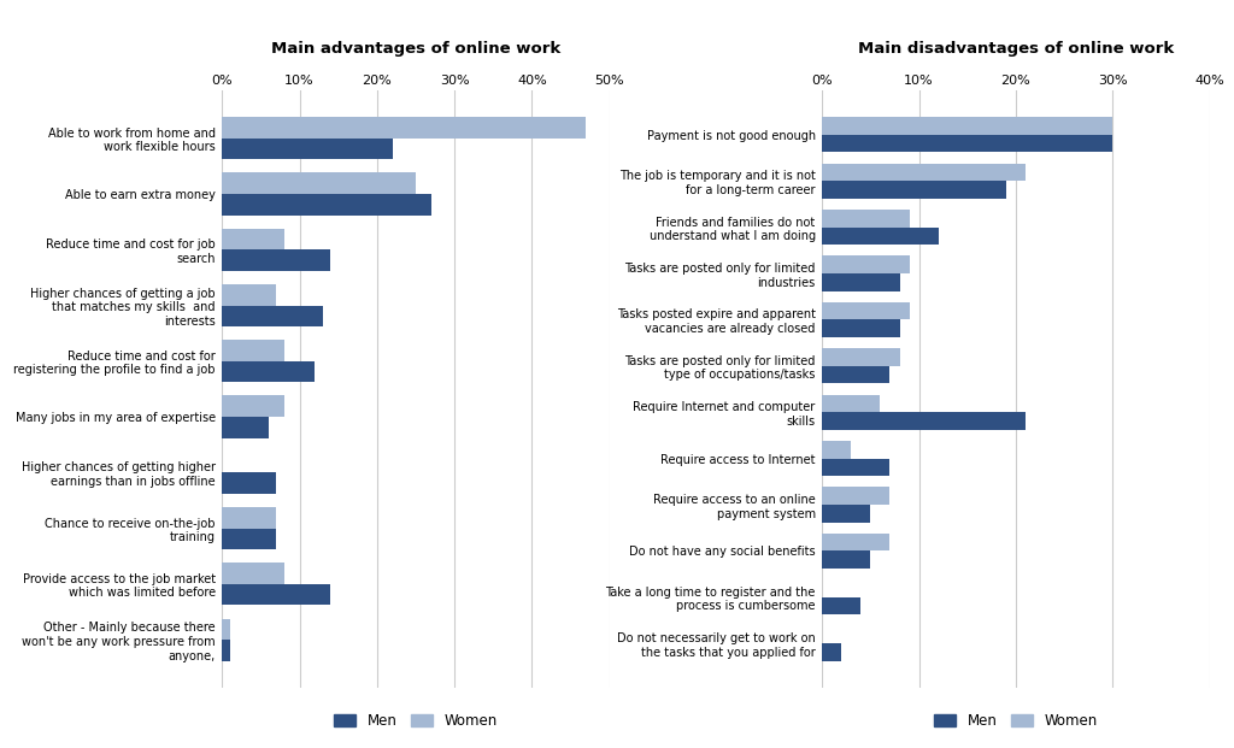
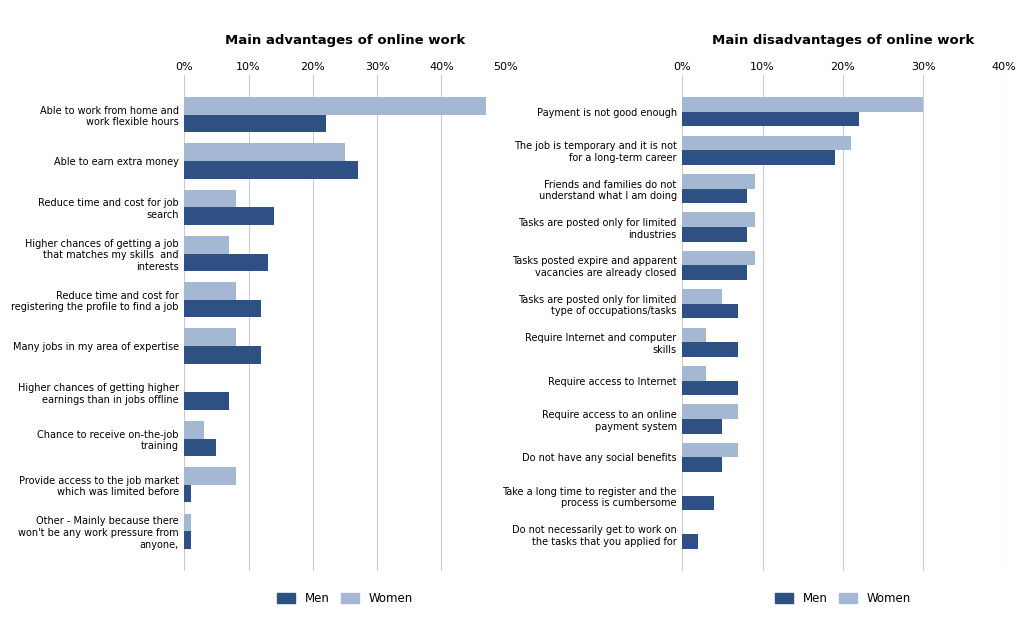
Main advantages of online work/Men/Many jobs in my area of expertise: 6% -> 12%
Main advantages of online work/Women/Chance to receive on-the-job training: 7% -> 3%
Main advantages of online work/Men/Chance to receive on-the-job training: 7% -> 5%
Main advantages of online work/Men/Provide access to the job market which was limited before: 14% -> 1%
Main disadvantages of online work/Men/Payment is not good enough: 30% -> 22%
Main disadvantages of online work/Men/Friends and families do not understand what I am doing: 12% -> 8%
Main disadvantages of online work/Women/Tasks are posted only for limited type of occupations/tasks: 8% -> 5%
Main disadvantages of online work/Women/Require Internet and computer skills: 6% -> 3%
Main disadvantages of online work/Men/Require Internet and computer skills: 21% -> 7%
